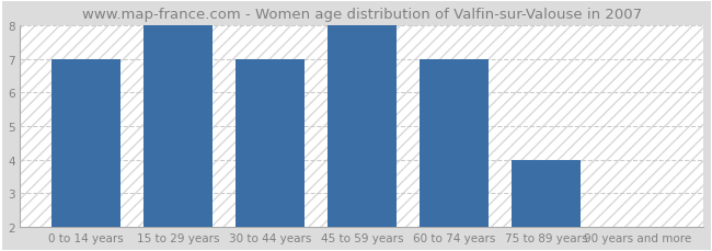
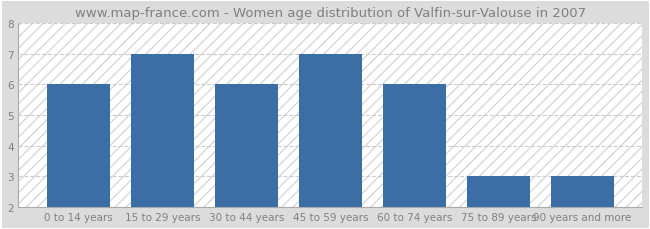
0 to 14 years: 7 -> 6
15 to 29 years: 8 -> 7
30 to 44 years: 7 -> 6
45 to 59 years: 8 -> 7
60 to 74 years: 7 -> 6
75 to 89 years: 4 -> 3
90 years and more: 2 -> 3
